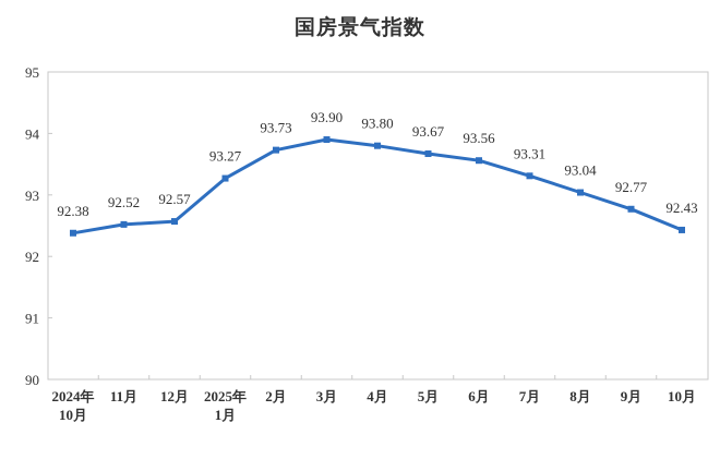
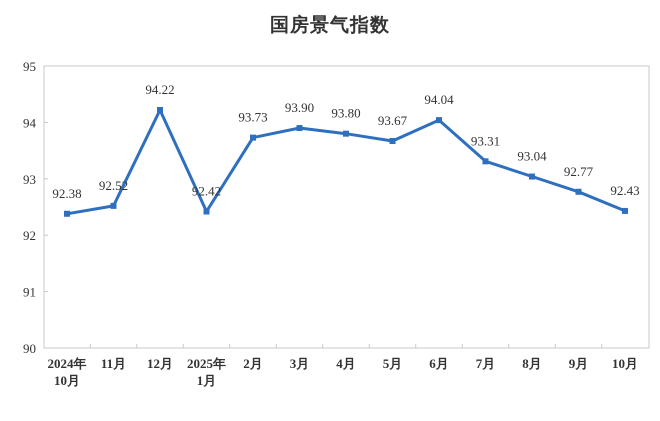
12月: 92.57 -> 94.22
2025年 1月: 93.27 -> 92.42
6月: 93.56 -> 94.04
